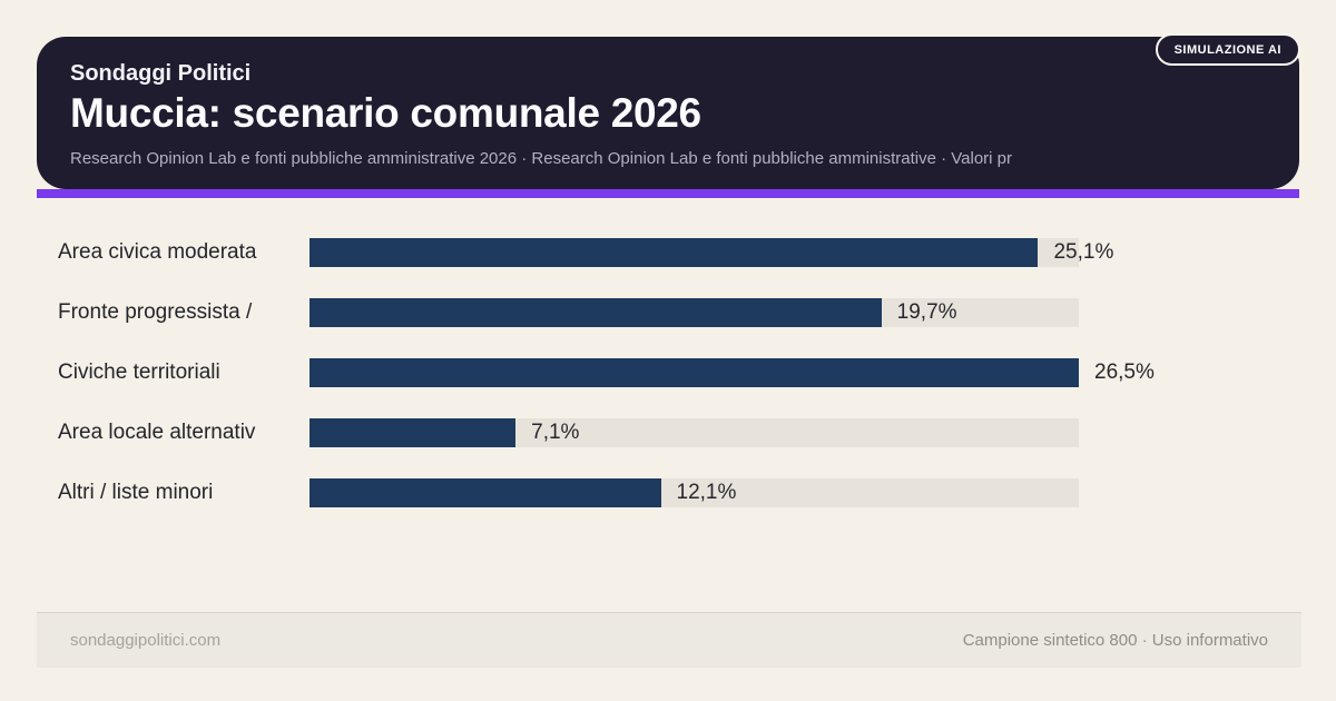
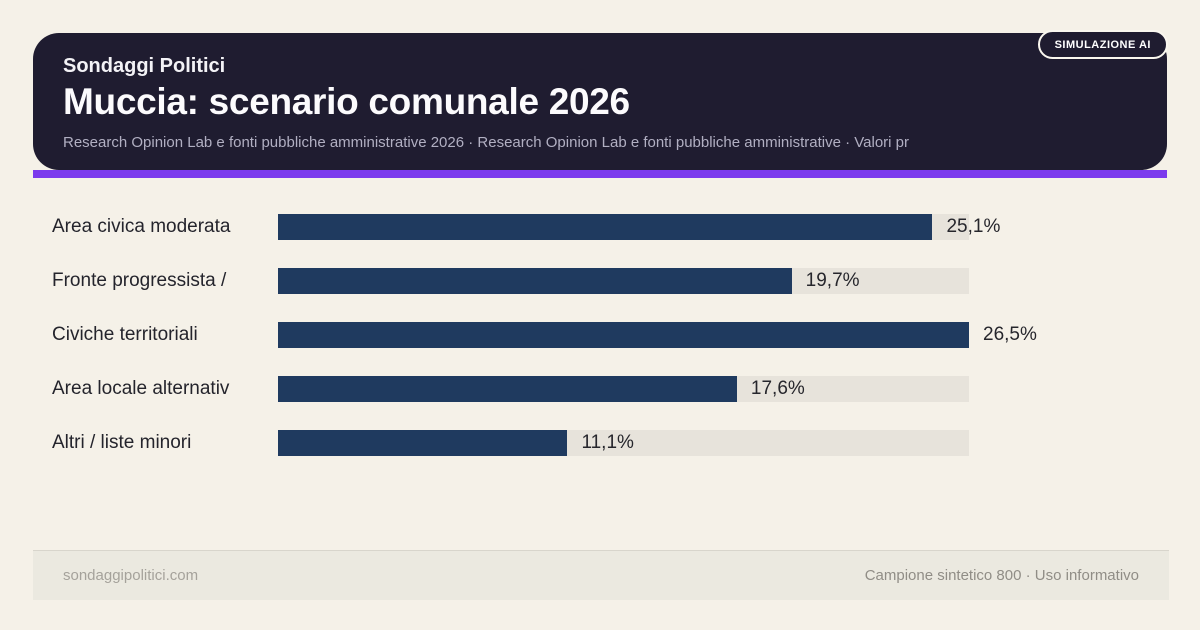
Area locale alternativ: 7,1% -> 17,6%
Altri / liste minori: 12,1% -> 11,1%
